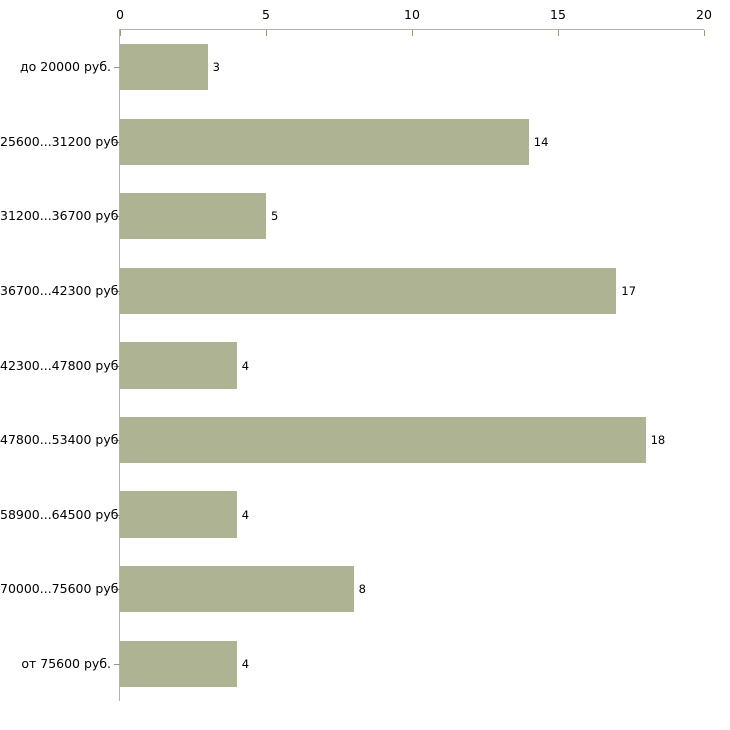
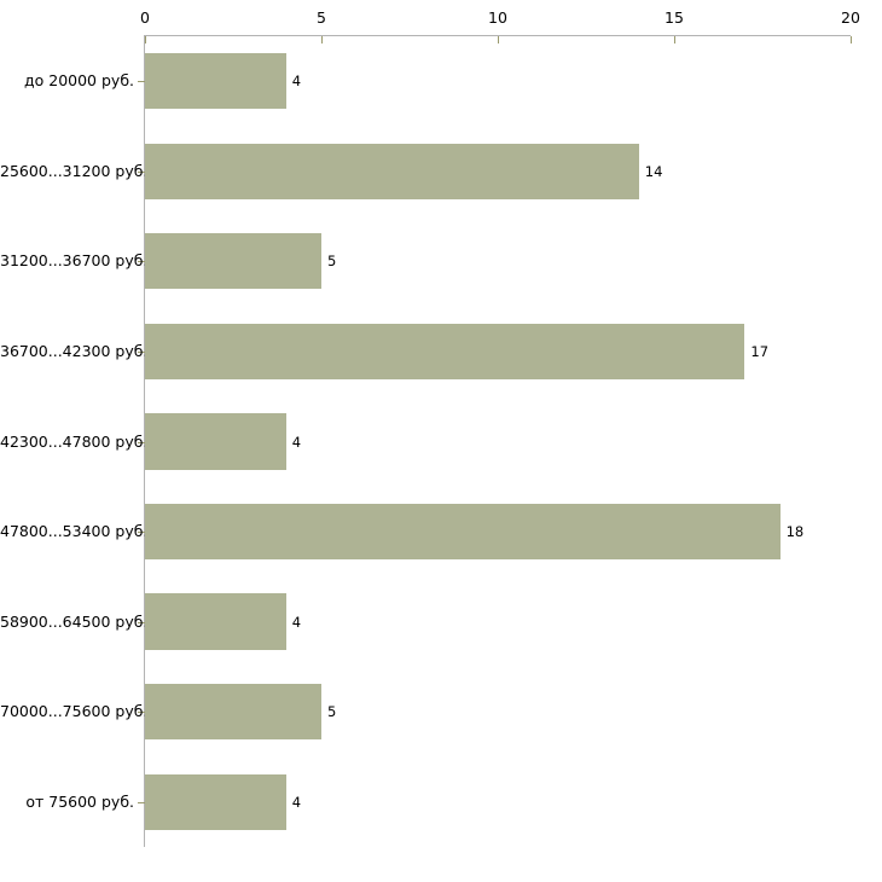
до 20000 руб.: 3 -> 4
70000...75600 руб.: 8 -> 5
